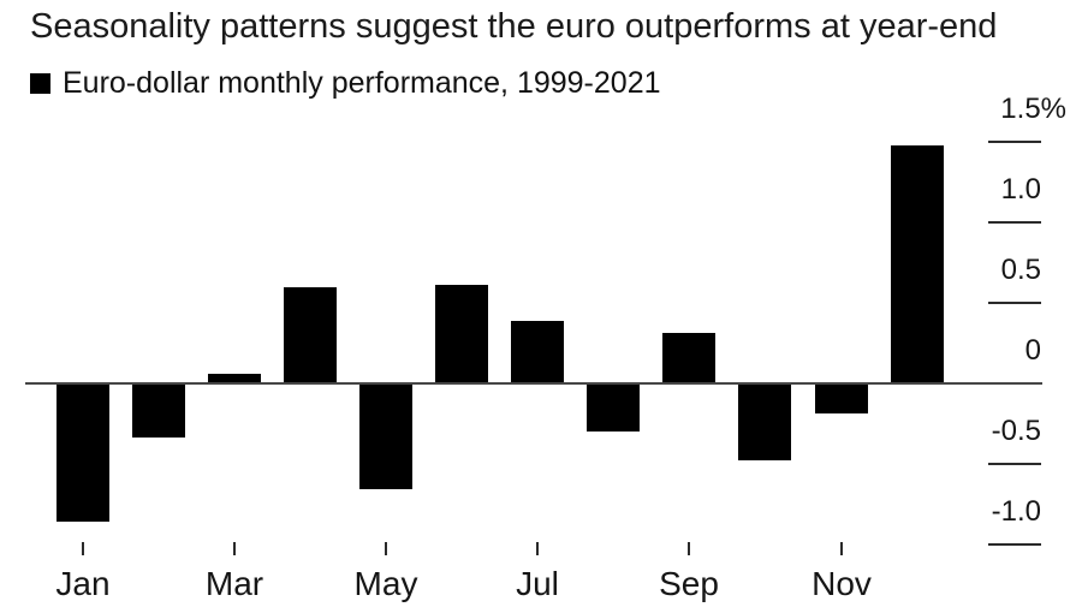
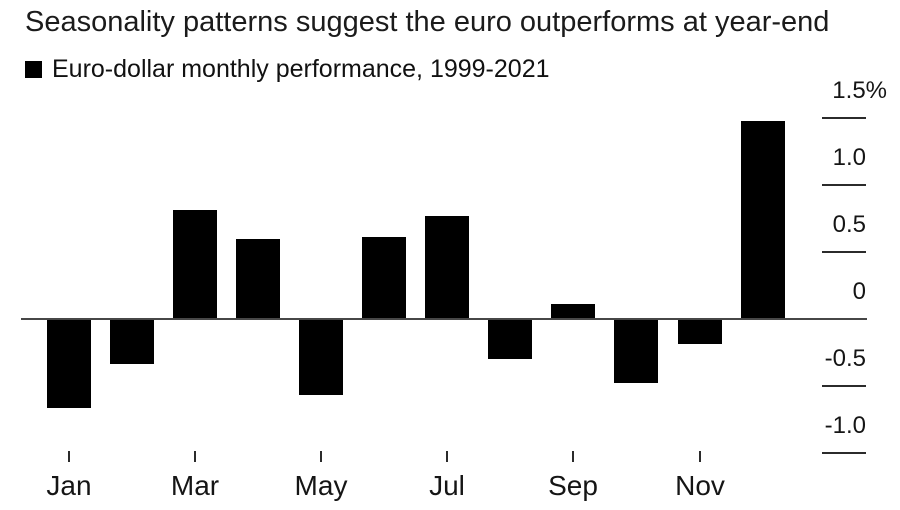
Jan: -0.85 -> -0.66
Mar: 0.06 -> 0.81
May: -0.65 -> -0.56
Jul: 0.39 -> 0.77
Sep: 0.31 -> 0.11
